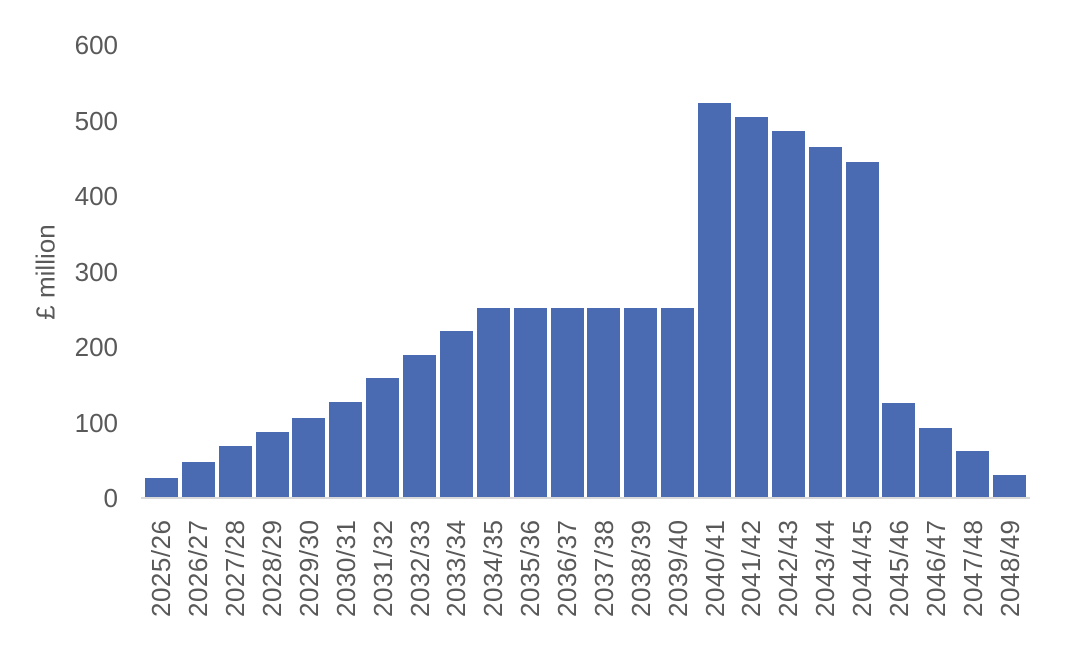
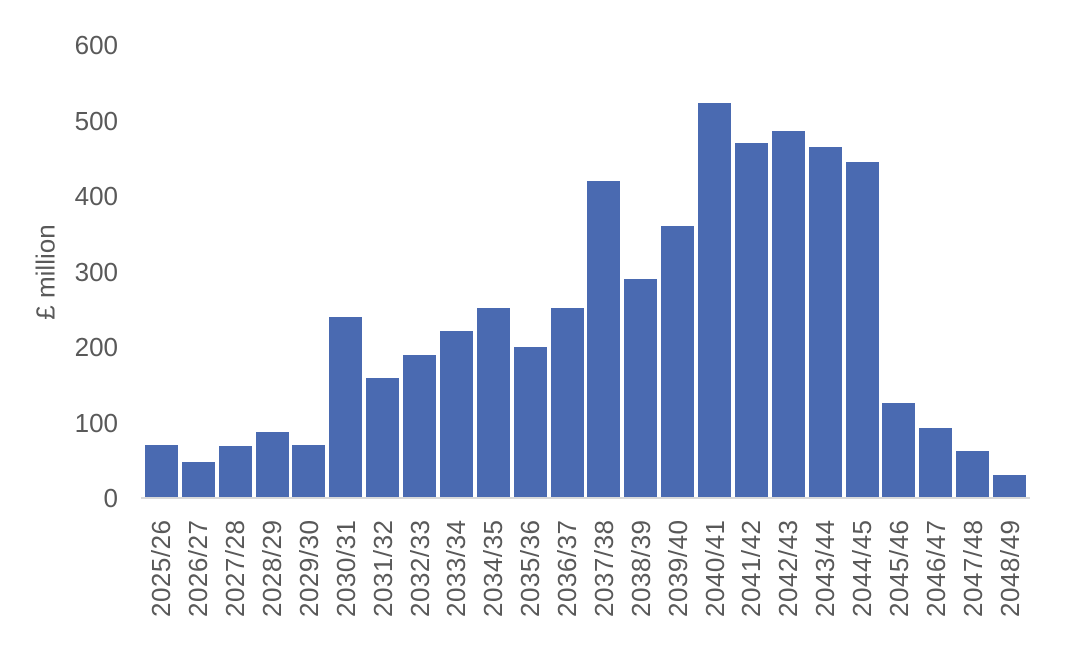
2025/26: 30 -> 70
2029/30: 110 -> 70
2030/31: 130 -> 240
2035/36: 250 -> 200
2037/38: 250 -> 420
2038/39: 250 -> 290
2039/40: 250 -> 360
2041/42: 500 -> 470
